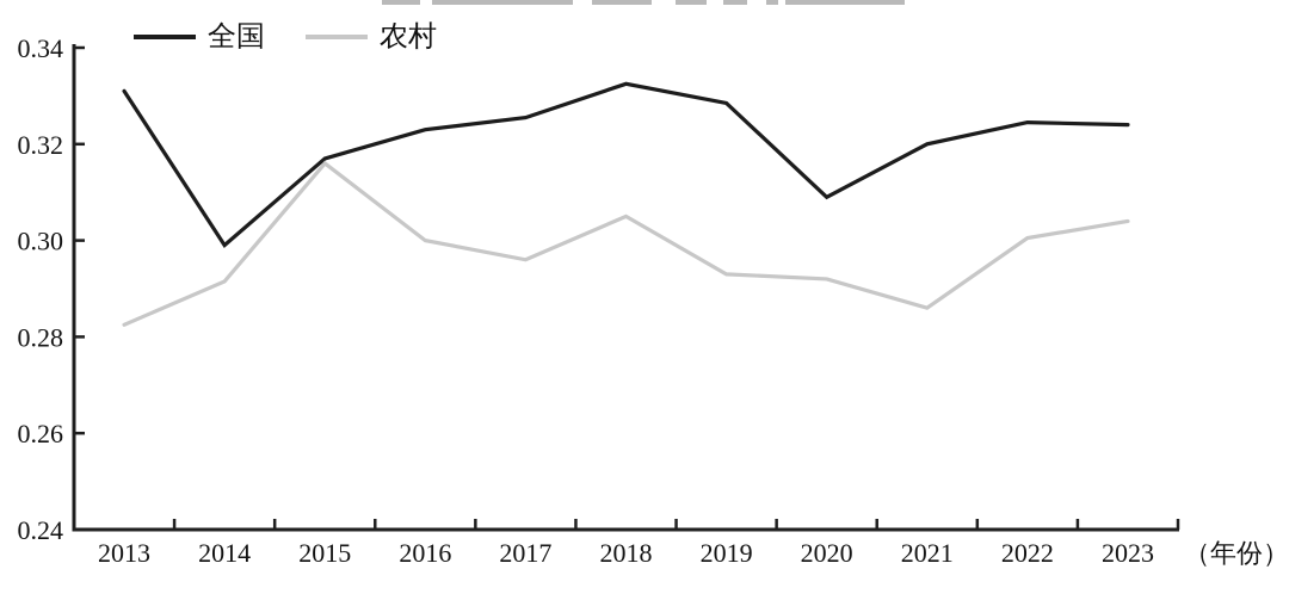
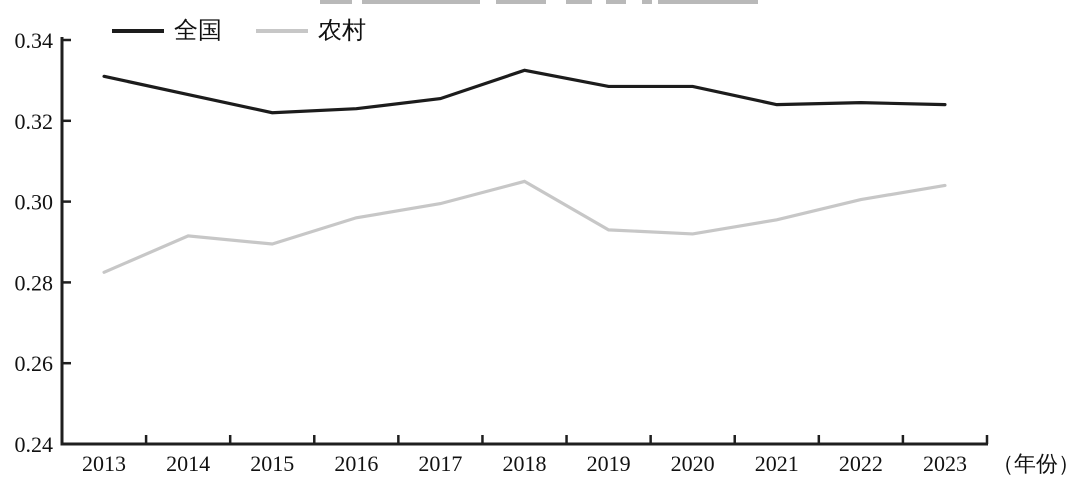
全国/2014: 0.299 -> 0.327
全国/2015: 0.317 -> 0.322
农村/2015: 0.316 -> 0.289
农村/2016: 0.300 -> 0.296
农村/2017: 0.296 -> 0.299
全国/2020: 0.309 -> 0.329
全国/2021: 0.320 -> 0.324
农村/2021: 0.286 -> 0.295
